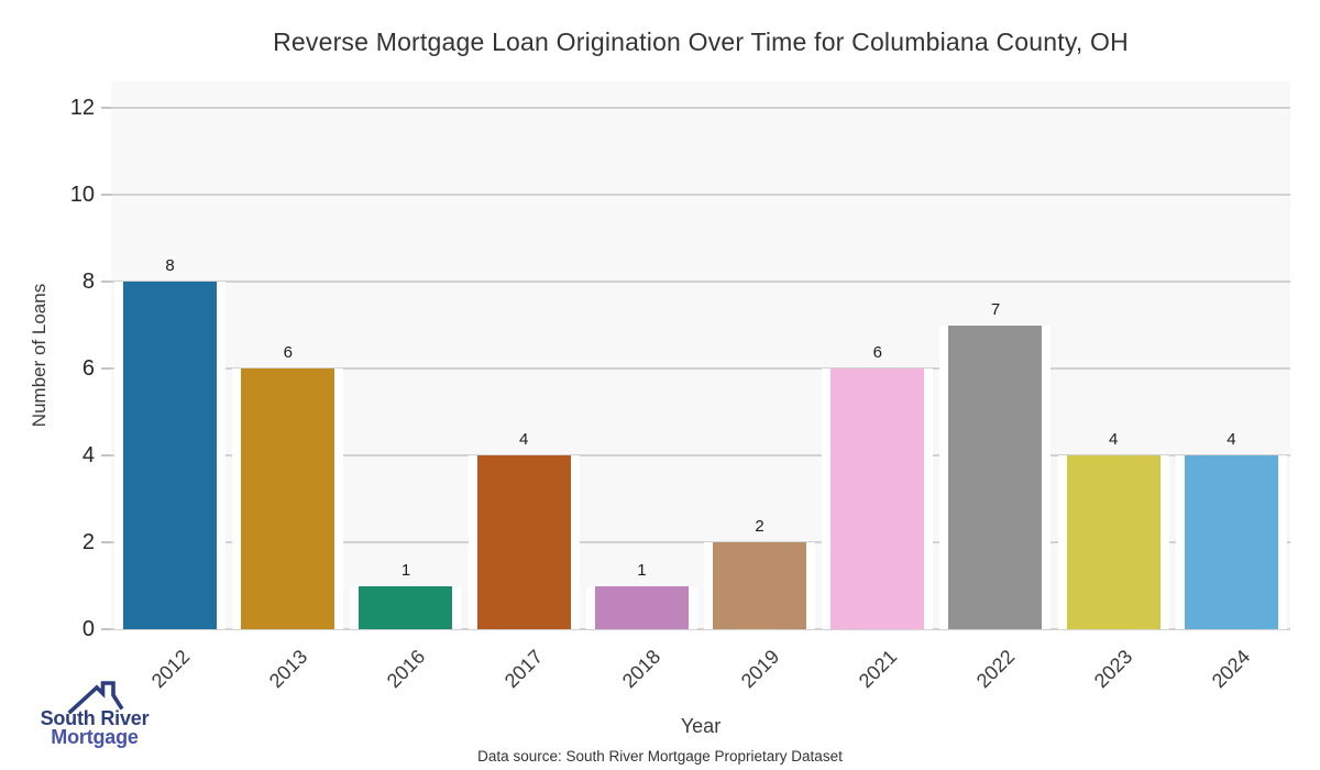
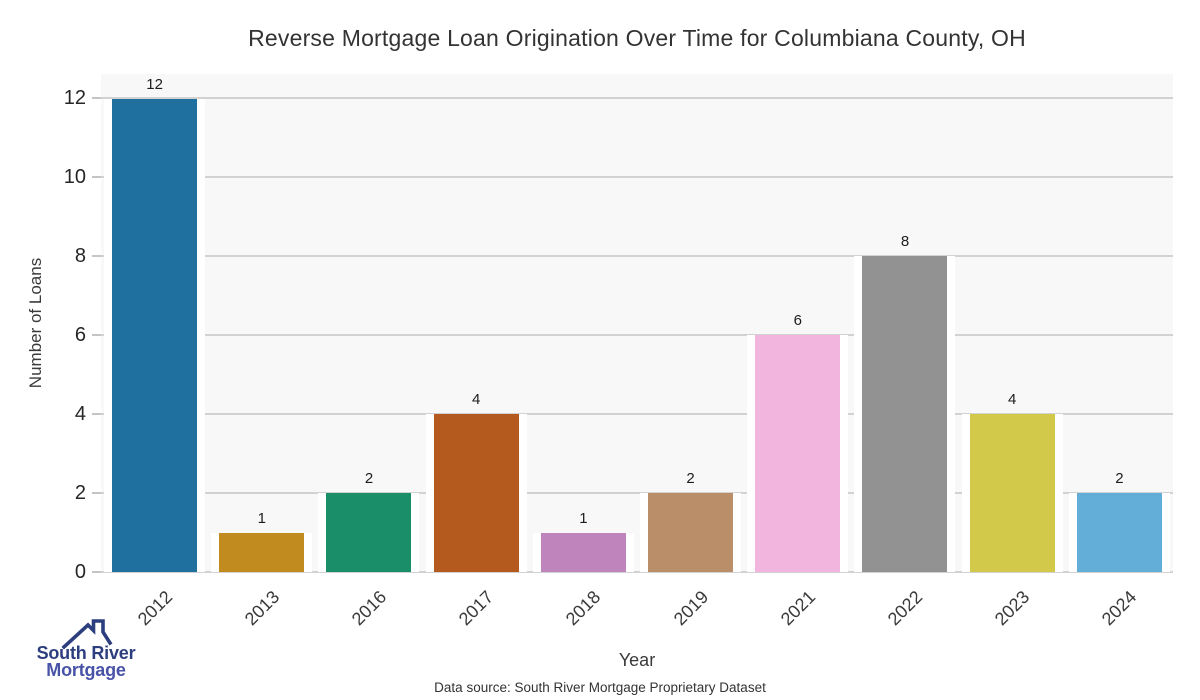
2012: 8 -> 12
2013: 6 -> 1
2016: 1 -> 2
2022: 7 -> 8
2024: 4 -> 2
